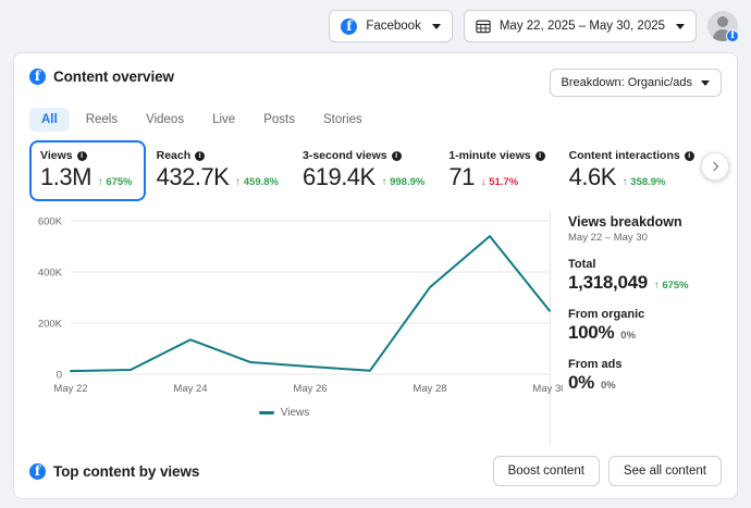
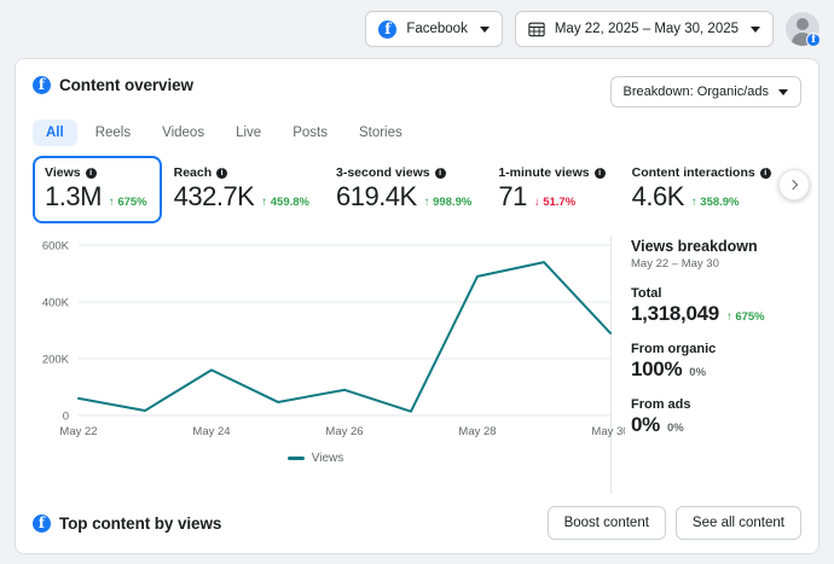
May 22: 10K -> 60K
May 24: 140K -> 160K
May 26: 30K -> 90K
May 28: 340K -> 490K
May 30: 250K -> 290K
